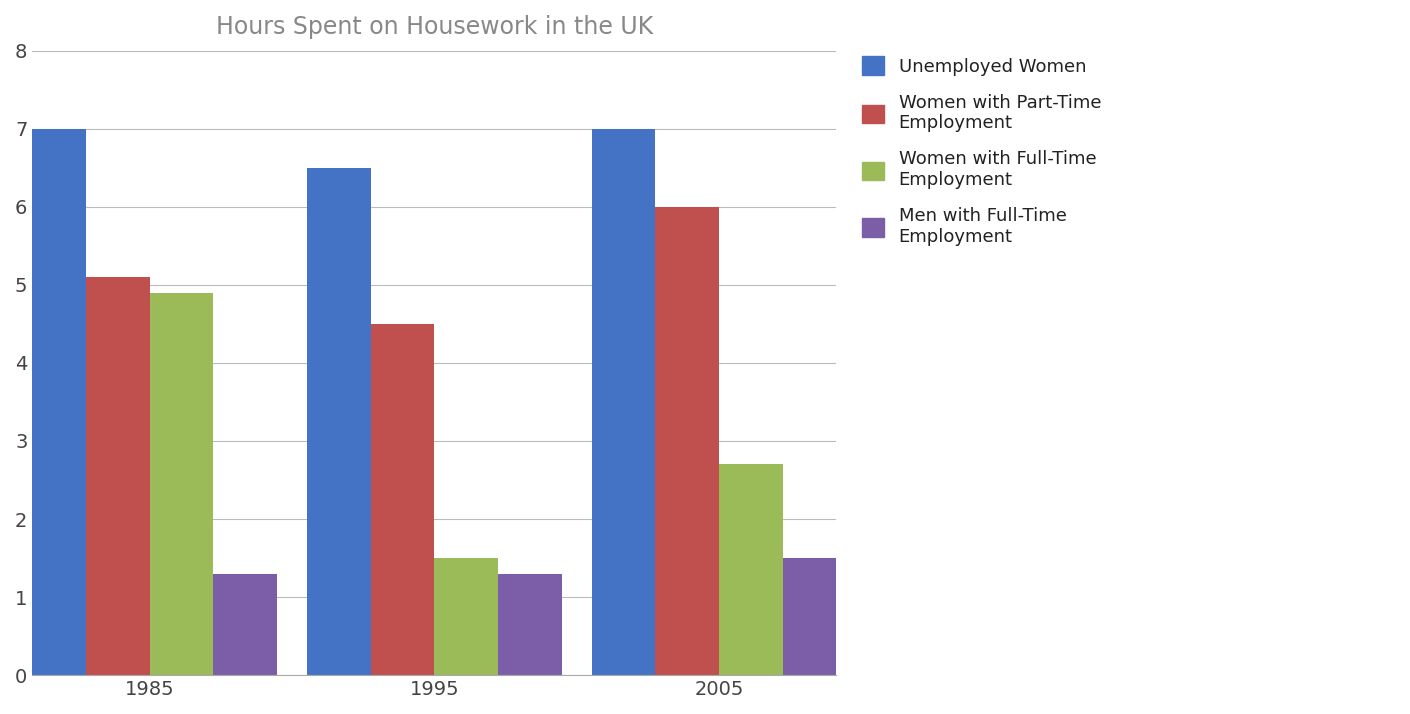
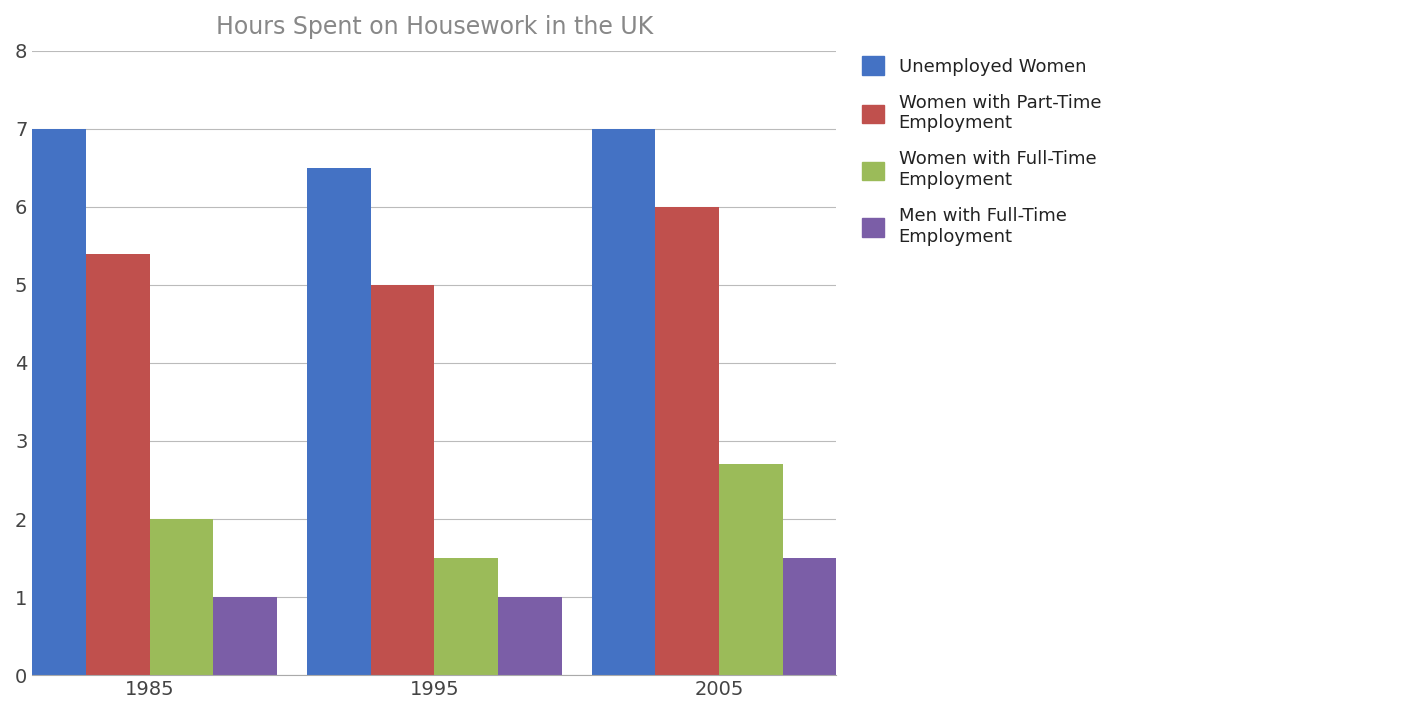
Women with Part-Time Employment/1985: 5.1 -> 5.4
Women with Full-Time Employment/1985: 4.9 -> 2.0
Men with Full-Time Employment/1985: 1.3 -> 1.0
Women with Part-Time Employment/1995: 4.5 -> 5.0
Men with Full-Time Employment/1995: 1.3 -> 1.0
